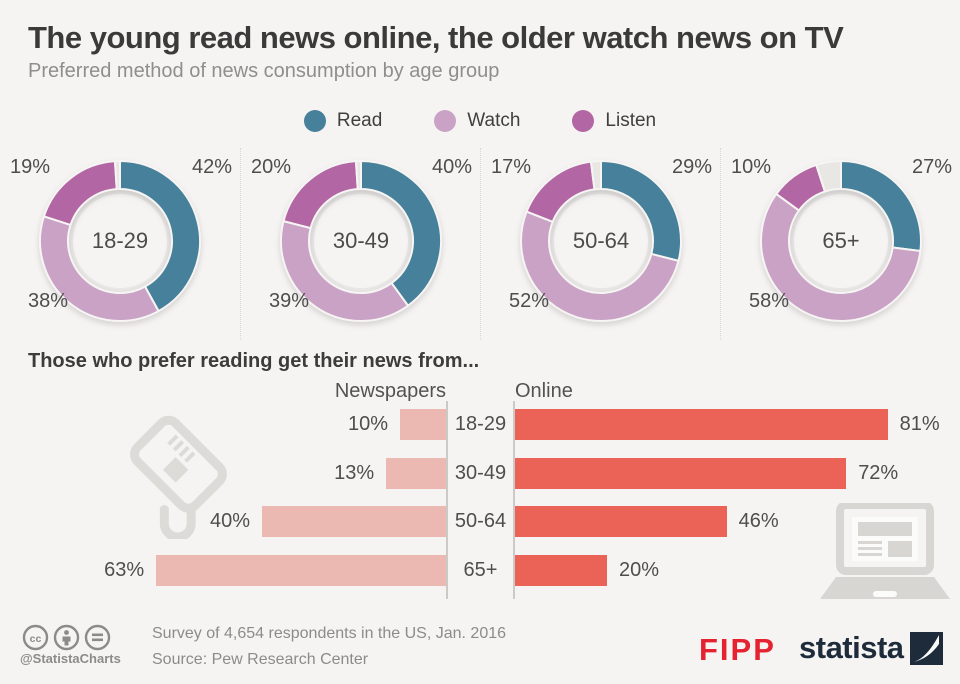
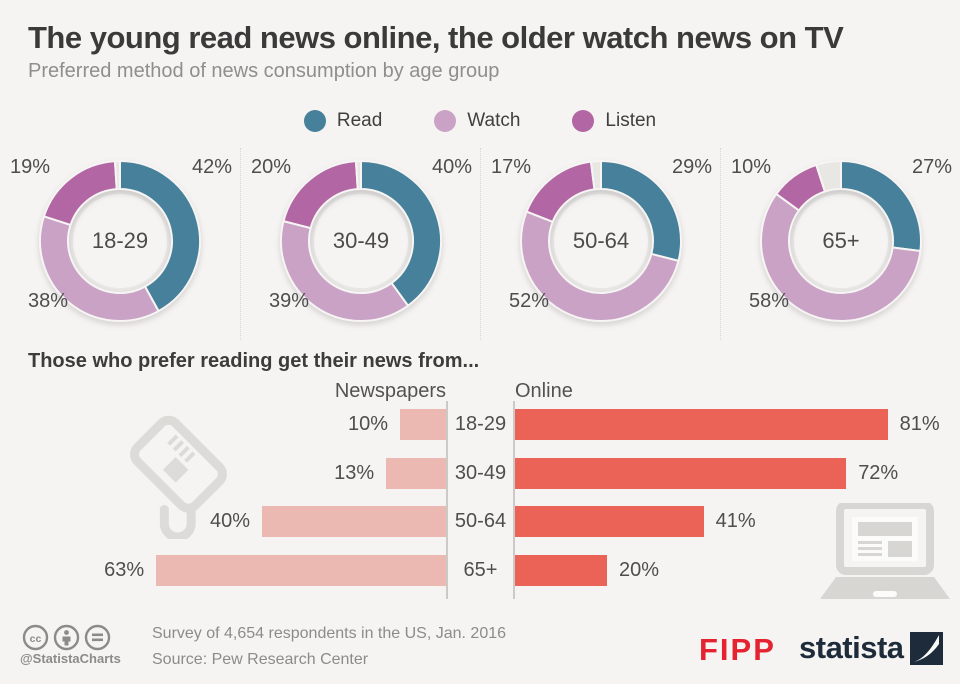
Those who prefer reading get their news from.../Online/50-64: 46% -> 41%
